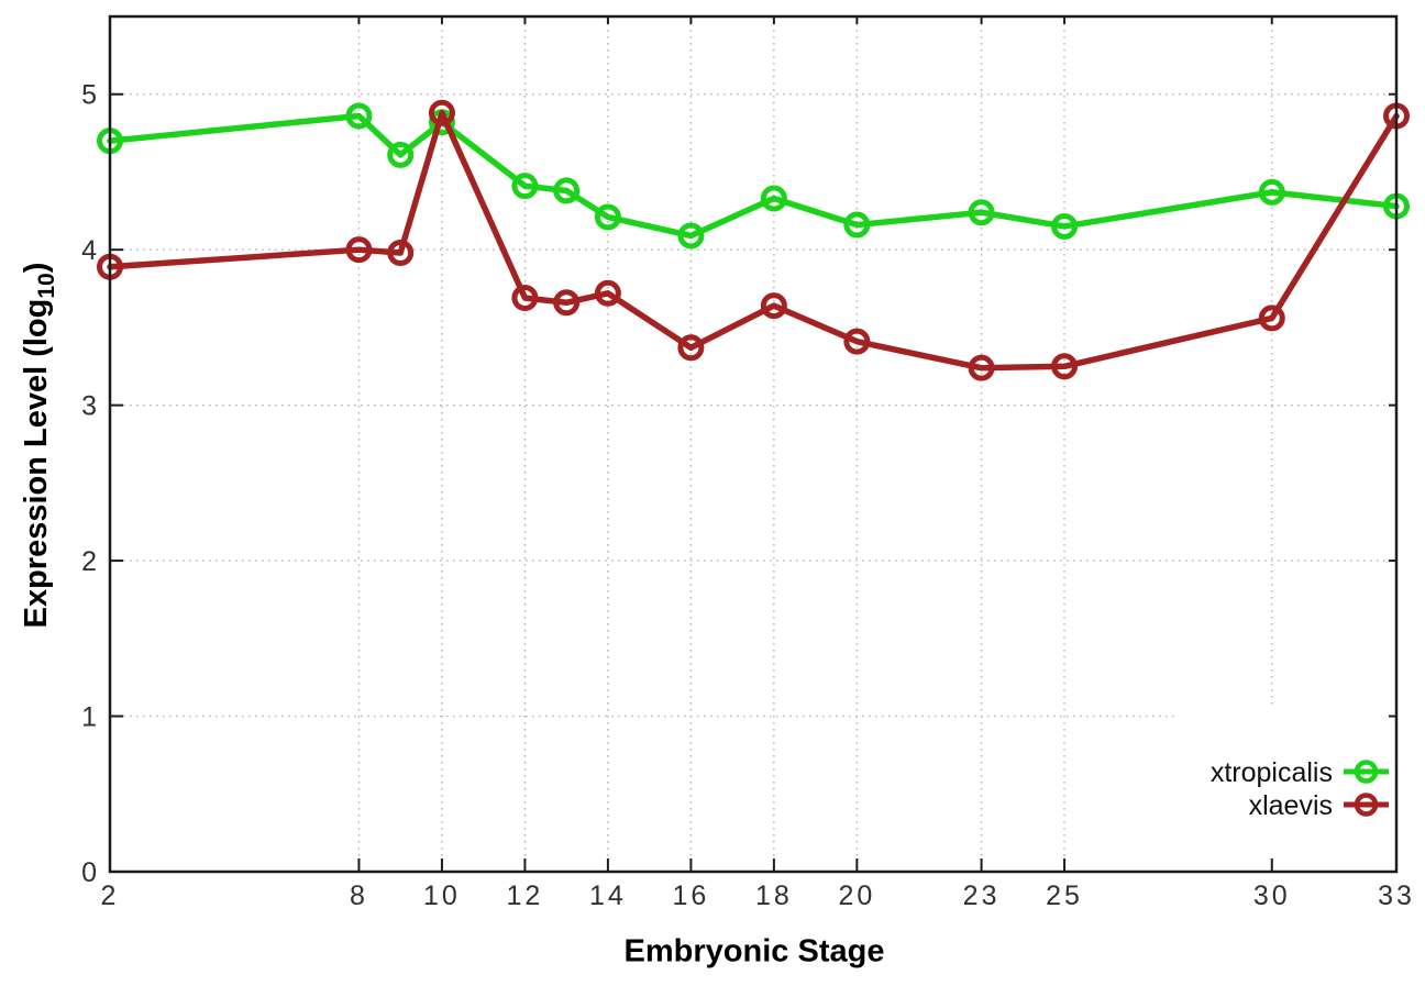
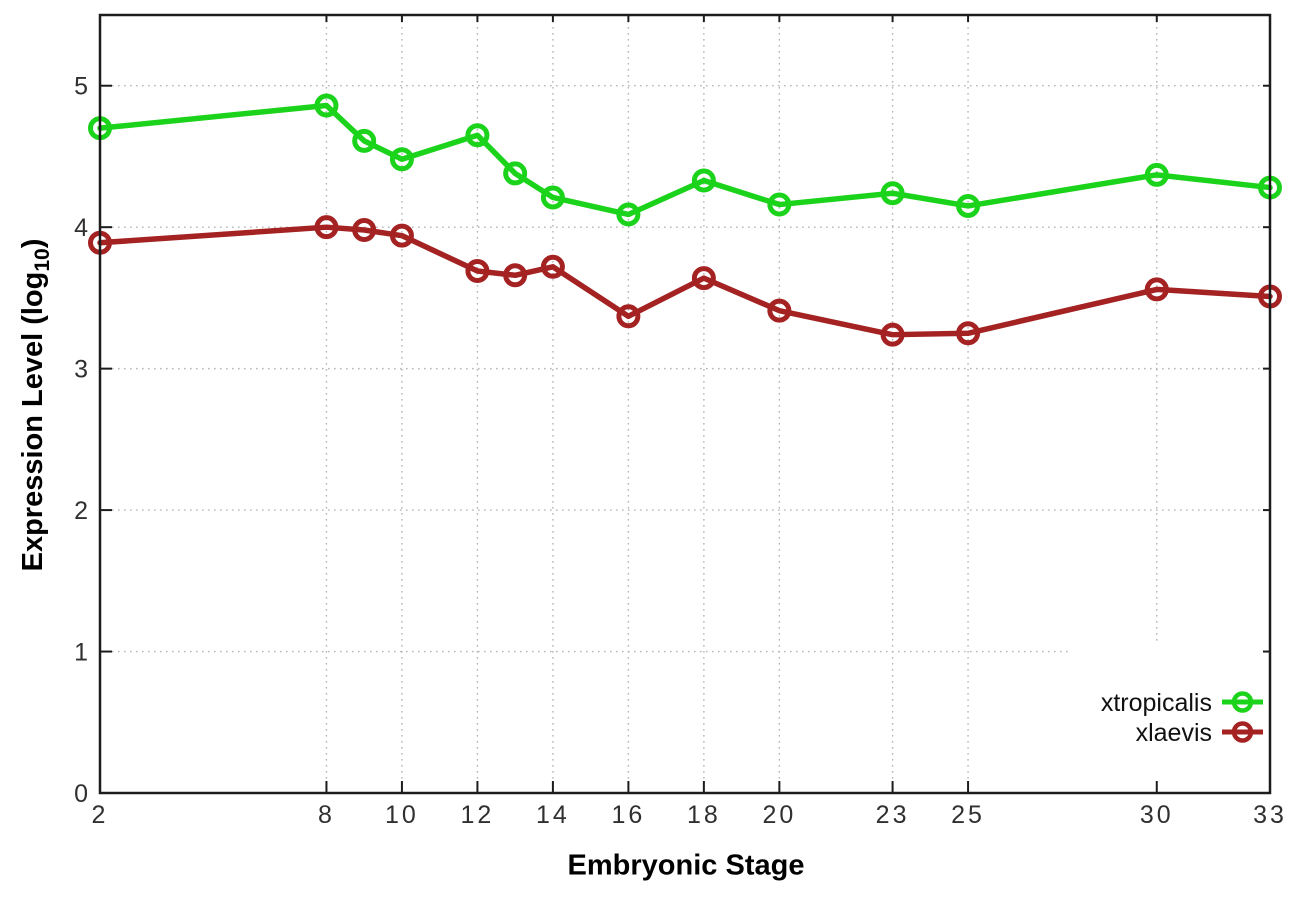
xtropicalis/10: 4.82 -> 4.48
xlaevis/10: 4.88 -> 3.94
xtropicalis/12: 4.41 -> 4.65
xlaevis/33: 4.86 -> 3.51
